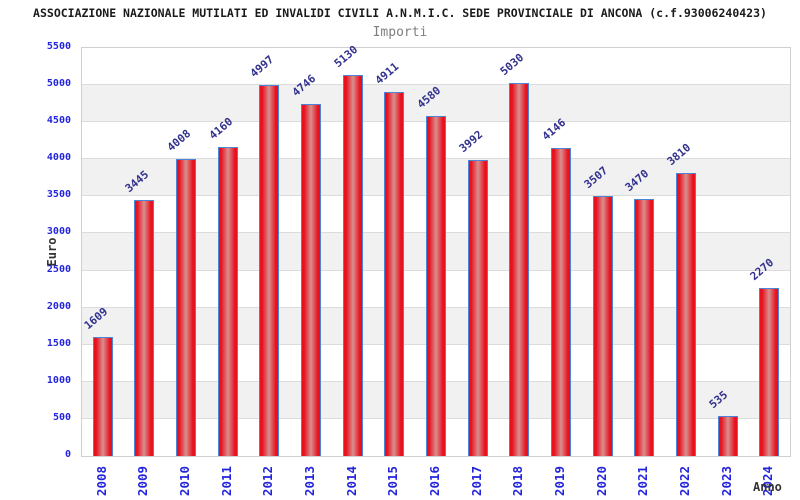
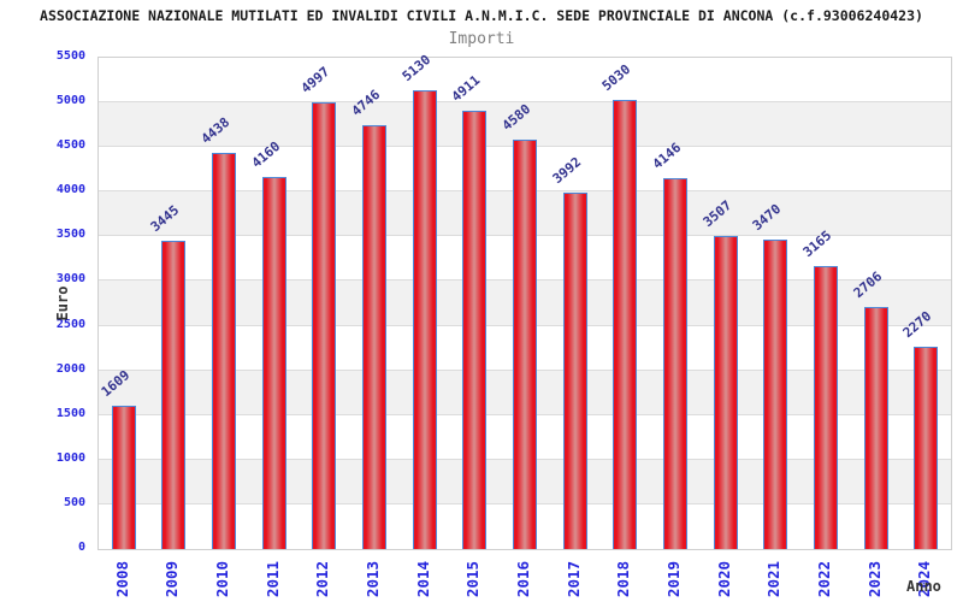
2010: 4008 -> 4438
2022: 3810 -> 3165
2023: 535 -> 2706
